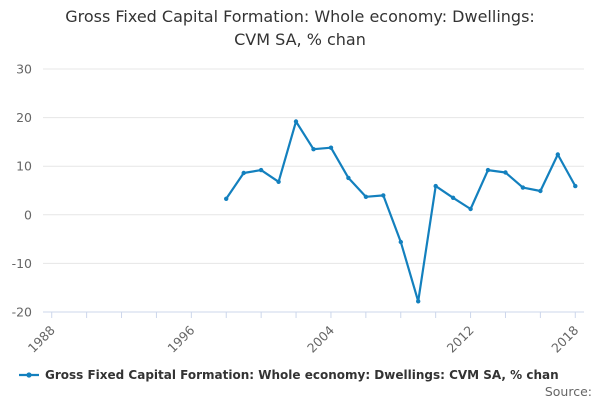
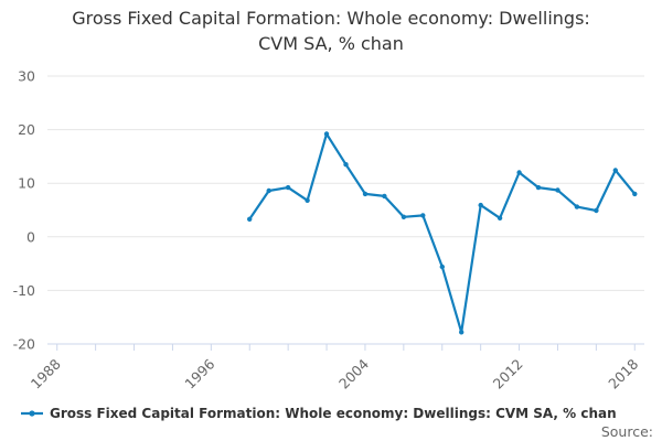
2004: 14 -> 8
2012: 1 -> 12
2018: 6 -> 8
